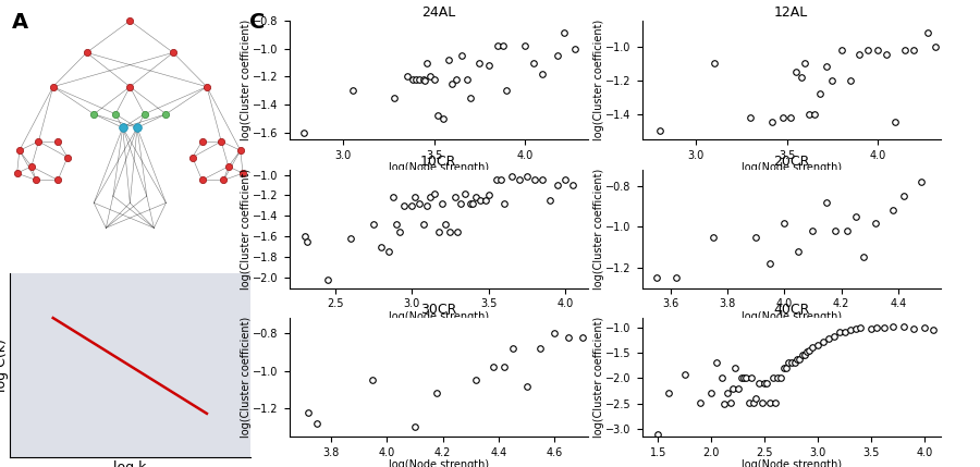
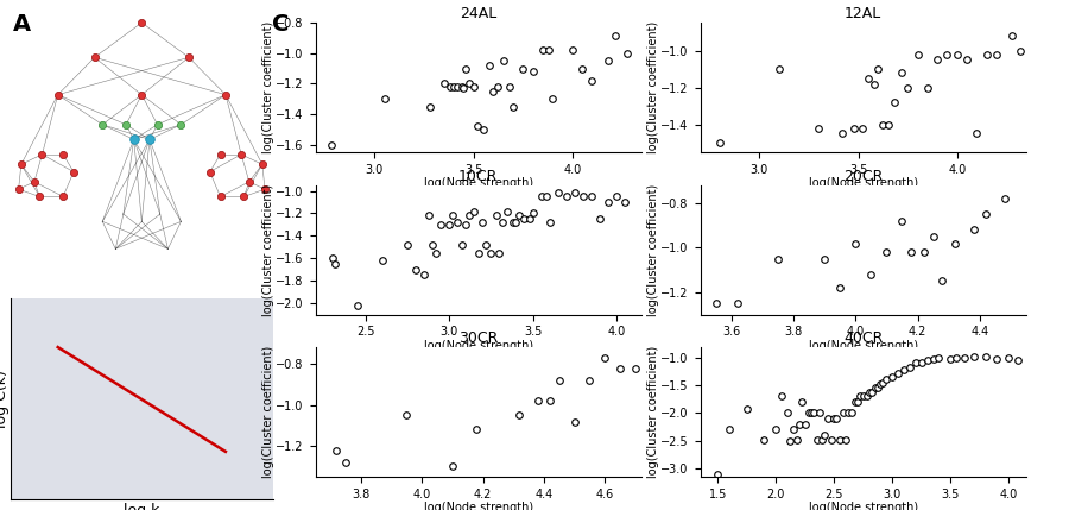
4.6: -0.80 -> -0.77
